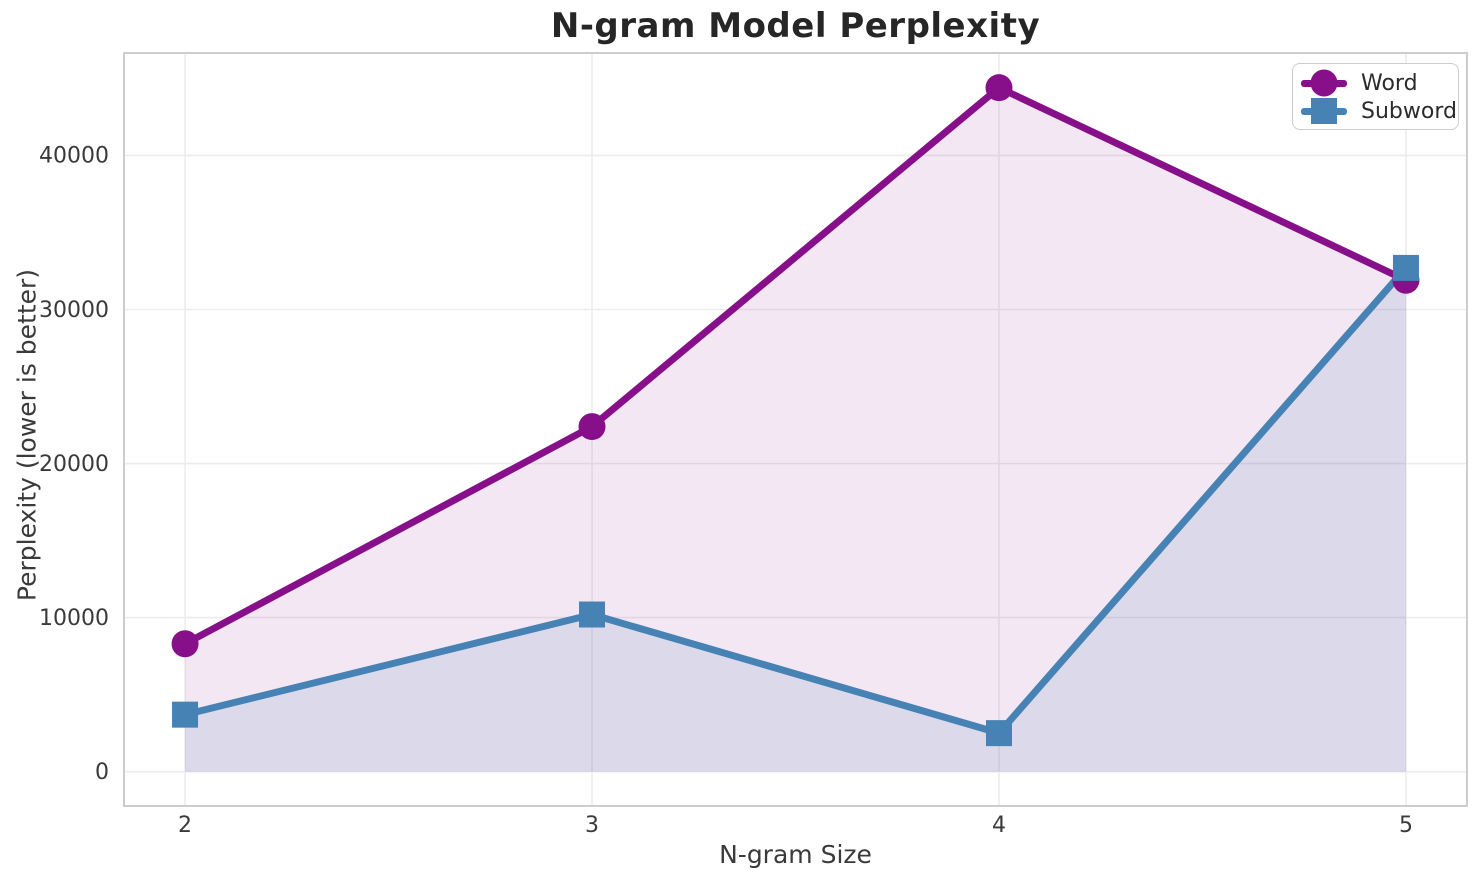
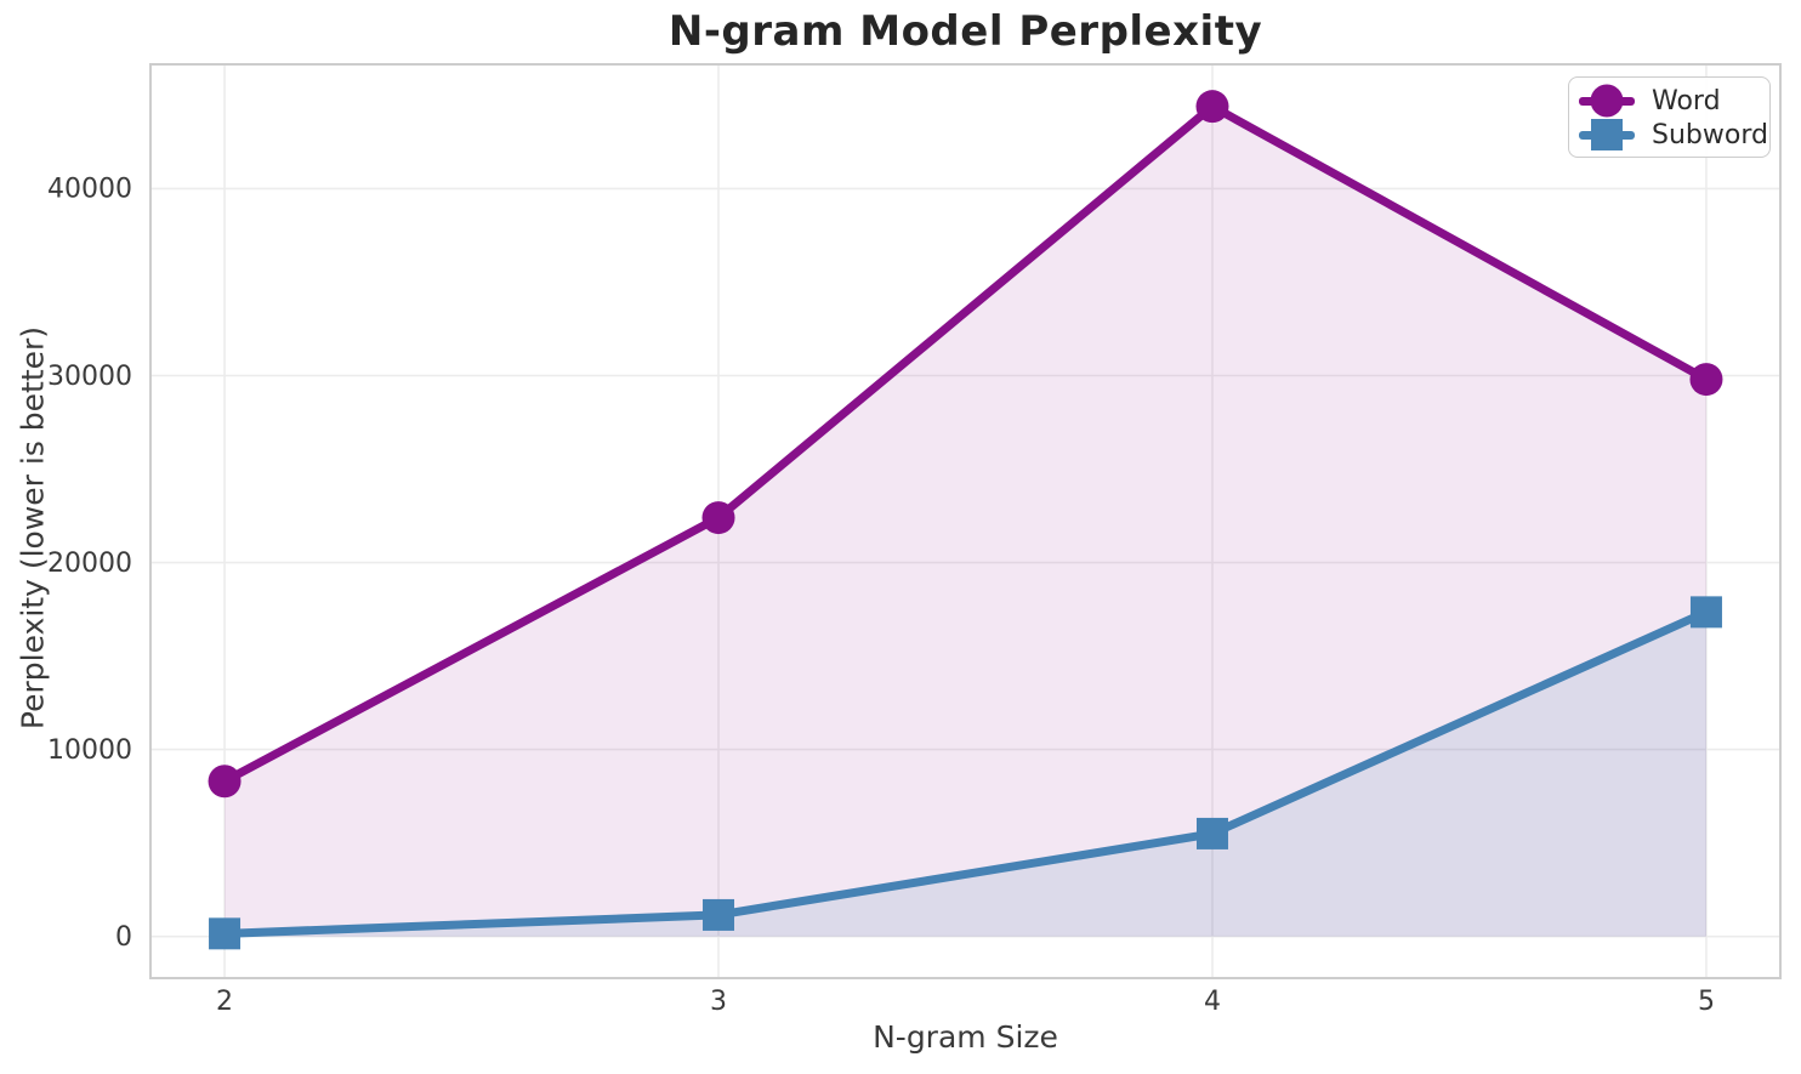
Subword/2: 3700 -> 200
Subword/3: 10200 -> 1200
Subword/4: 2500 -> 5500
Word/5: 31900 -> 29800
Subword/5: 32700 -> 17400
